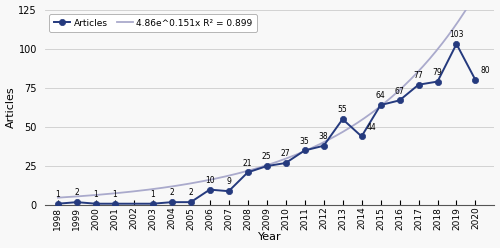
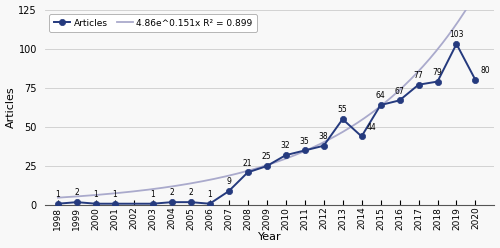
Articles/2006: 10 -> 1
Articles/2010: 27 -> 32
